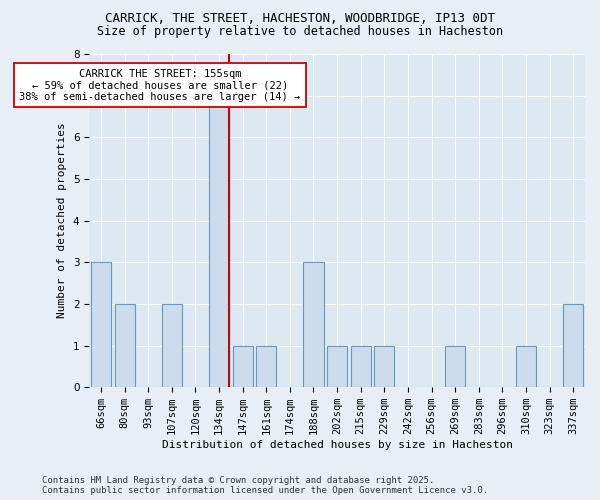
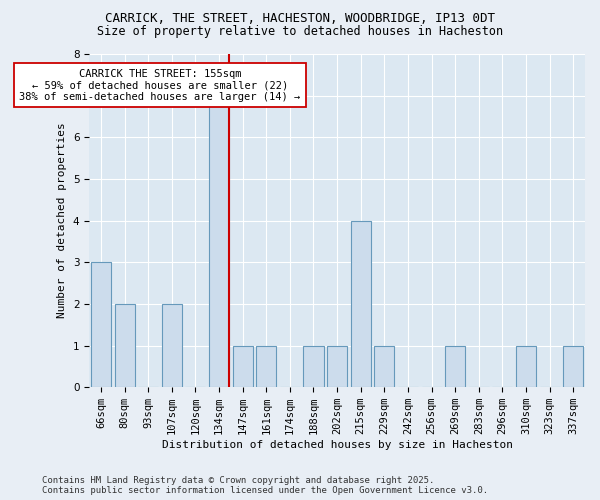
188sqm: 3 -> 1
215sqm: 1 -> 4
337sqm: 2 -> 1
